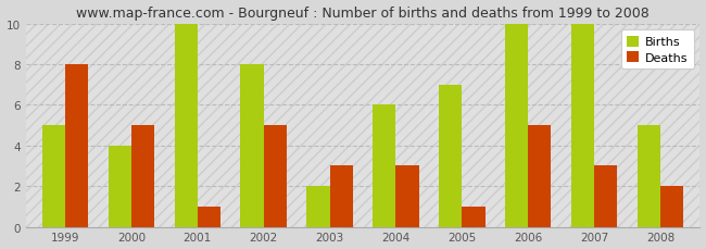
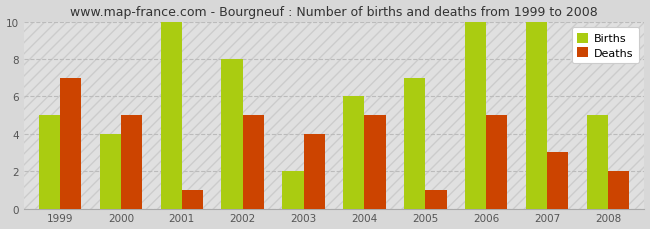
Deaths/1999: 8 -> 7
Deaths/2003: 3 -> 4
Deaths/2004: 3 -> 5
